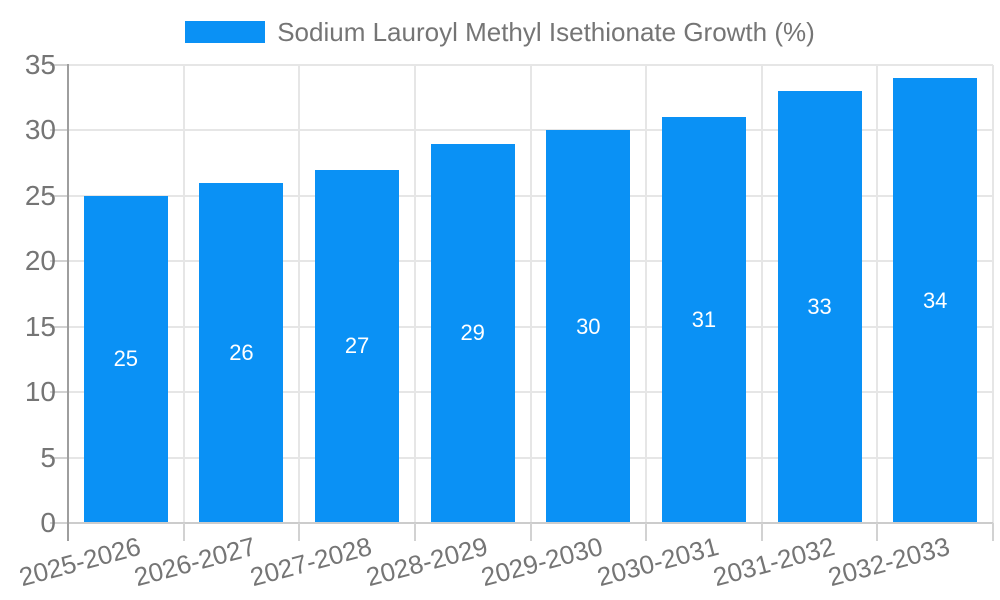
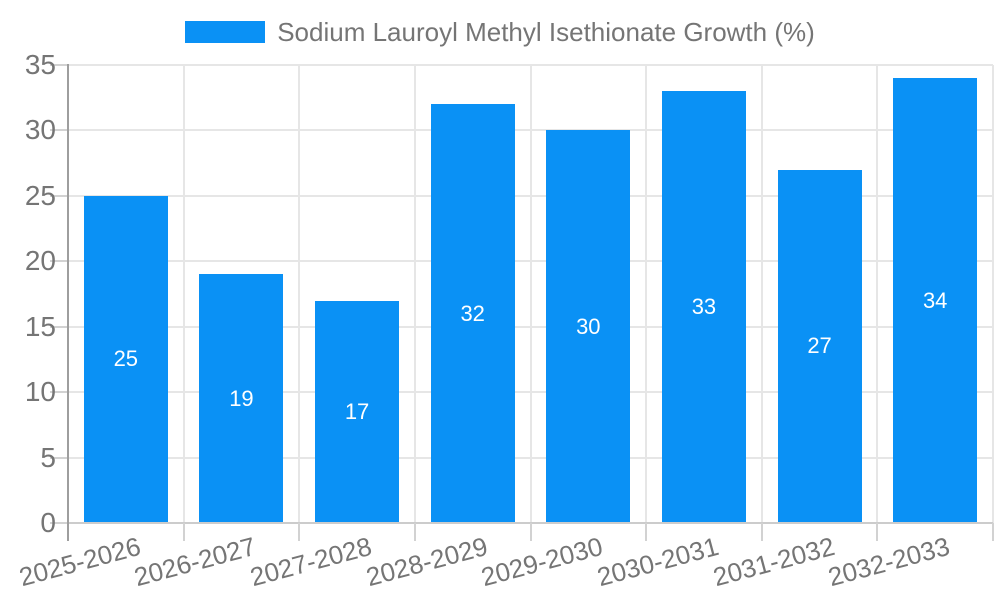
2026-2027: 26 -> 19
2027-2028: 27 -> 17
2028-2029: 29 -> 32
2030-2031: 31 -> 33
2031-2032: 33 -> 27
